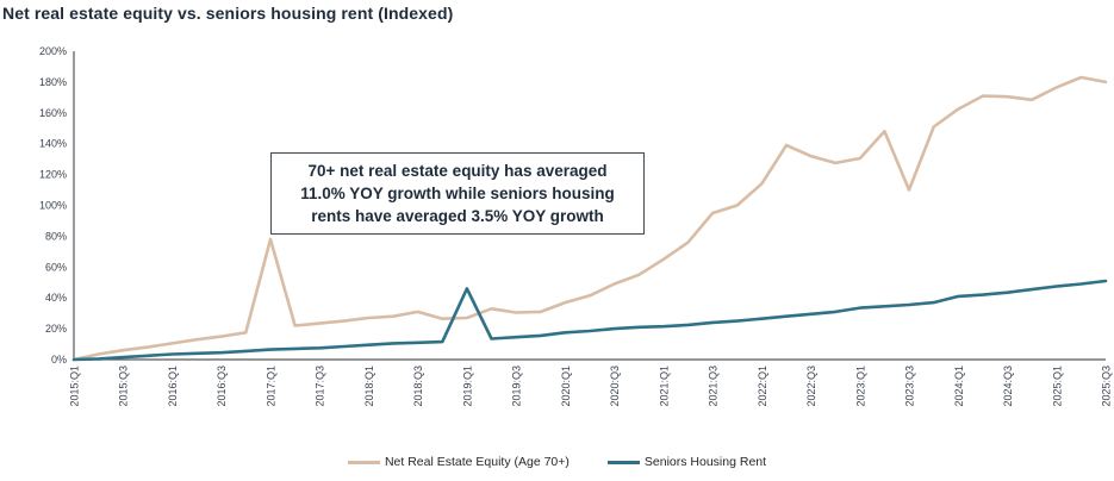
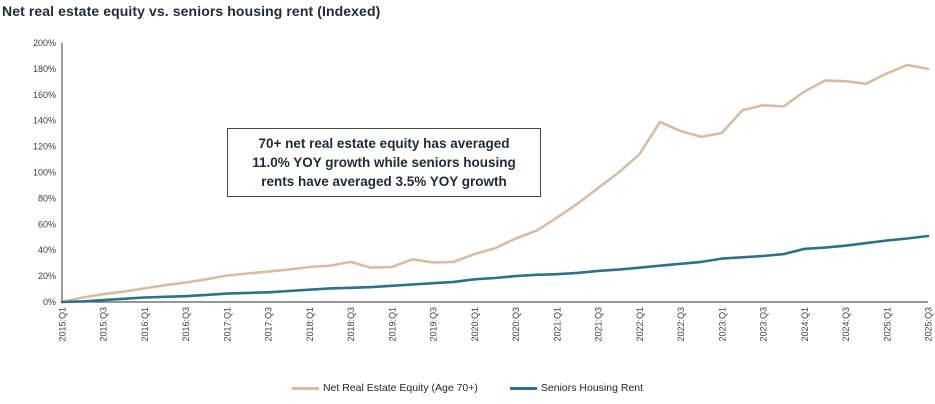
Net Real Estate Equity (Age 70+)/2017:Q1: 78% -> 20%
Seniors Housing Rent/2019:Q1: 46% -> 12%
Net Real Estate Equity (Age 70+)/2021:Q3: 95% -> 88%
Net Real Estate Equity (Age 70+)/2023:Q3: 110% -> 152%
